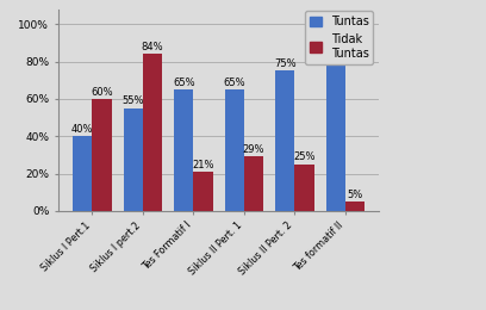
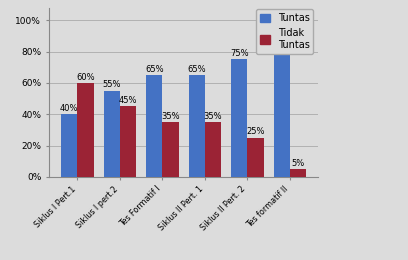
Tidak Tuntas/Siklus I pert.2: 84% -> 45%
Tidak Tuntas/Tes Formatif I: 21% -> 35%
Tidak Tuntas/Siklus II Pert. 1: 29% -> 35%
